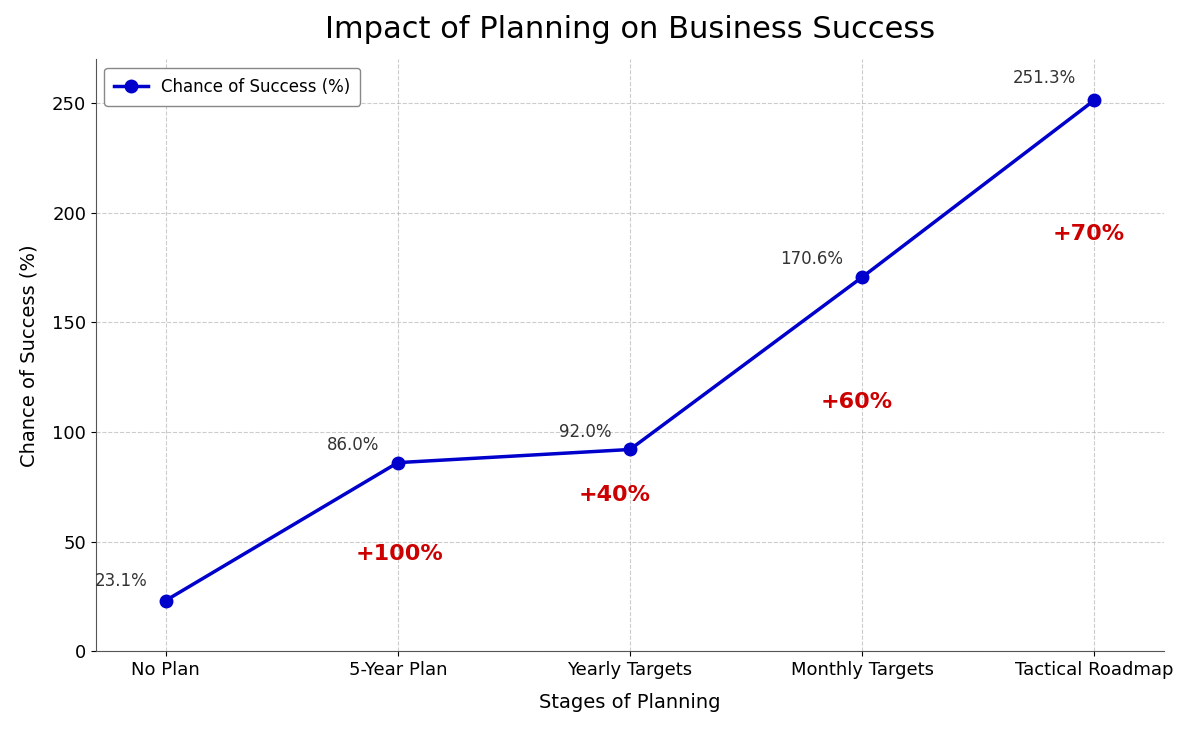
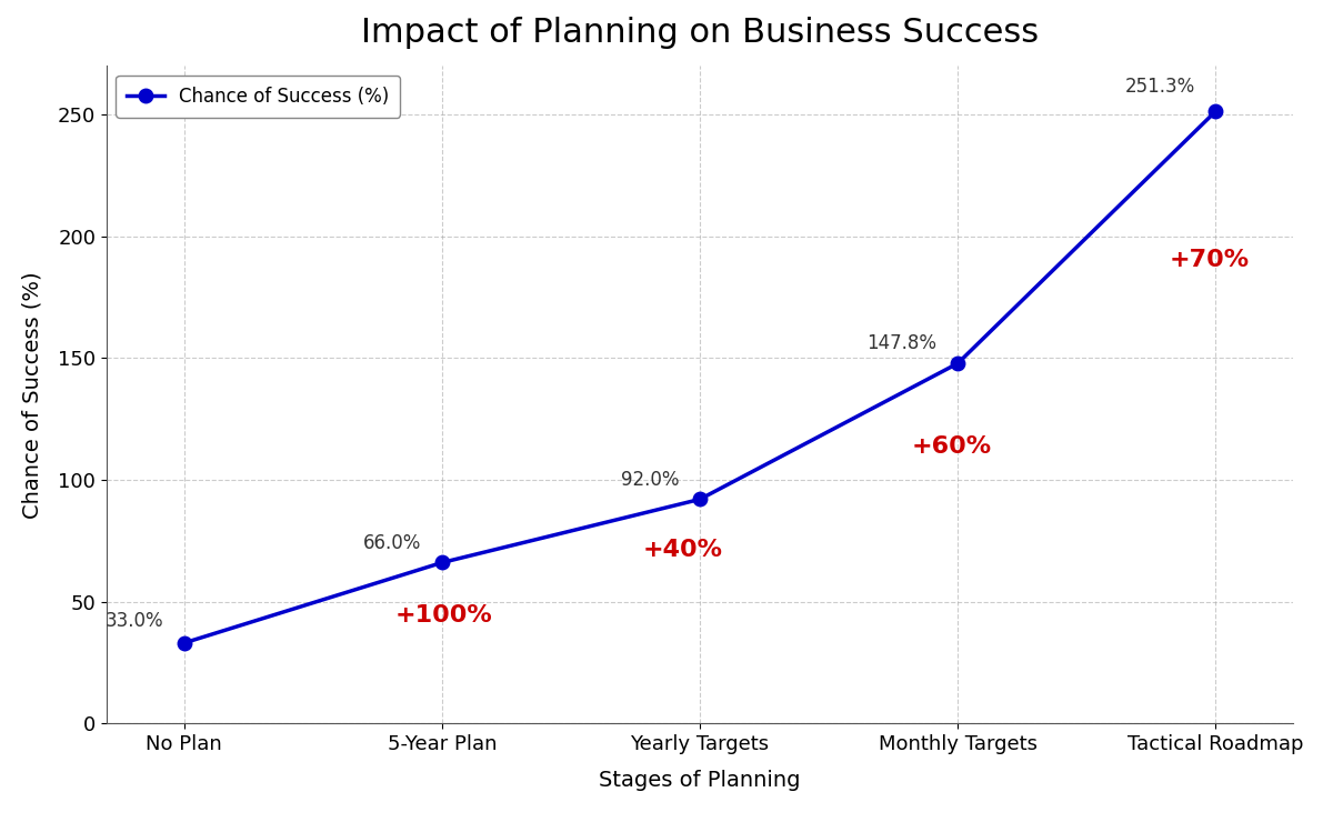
No Plan: 23.1% -> 33.0%
5-Year Plan: 86.0% -> 66.0%
Monthly Targets: 170.6% -> 147.8%
